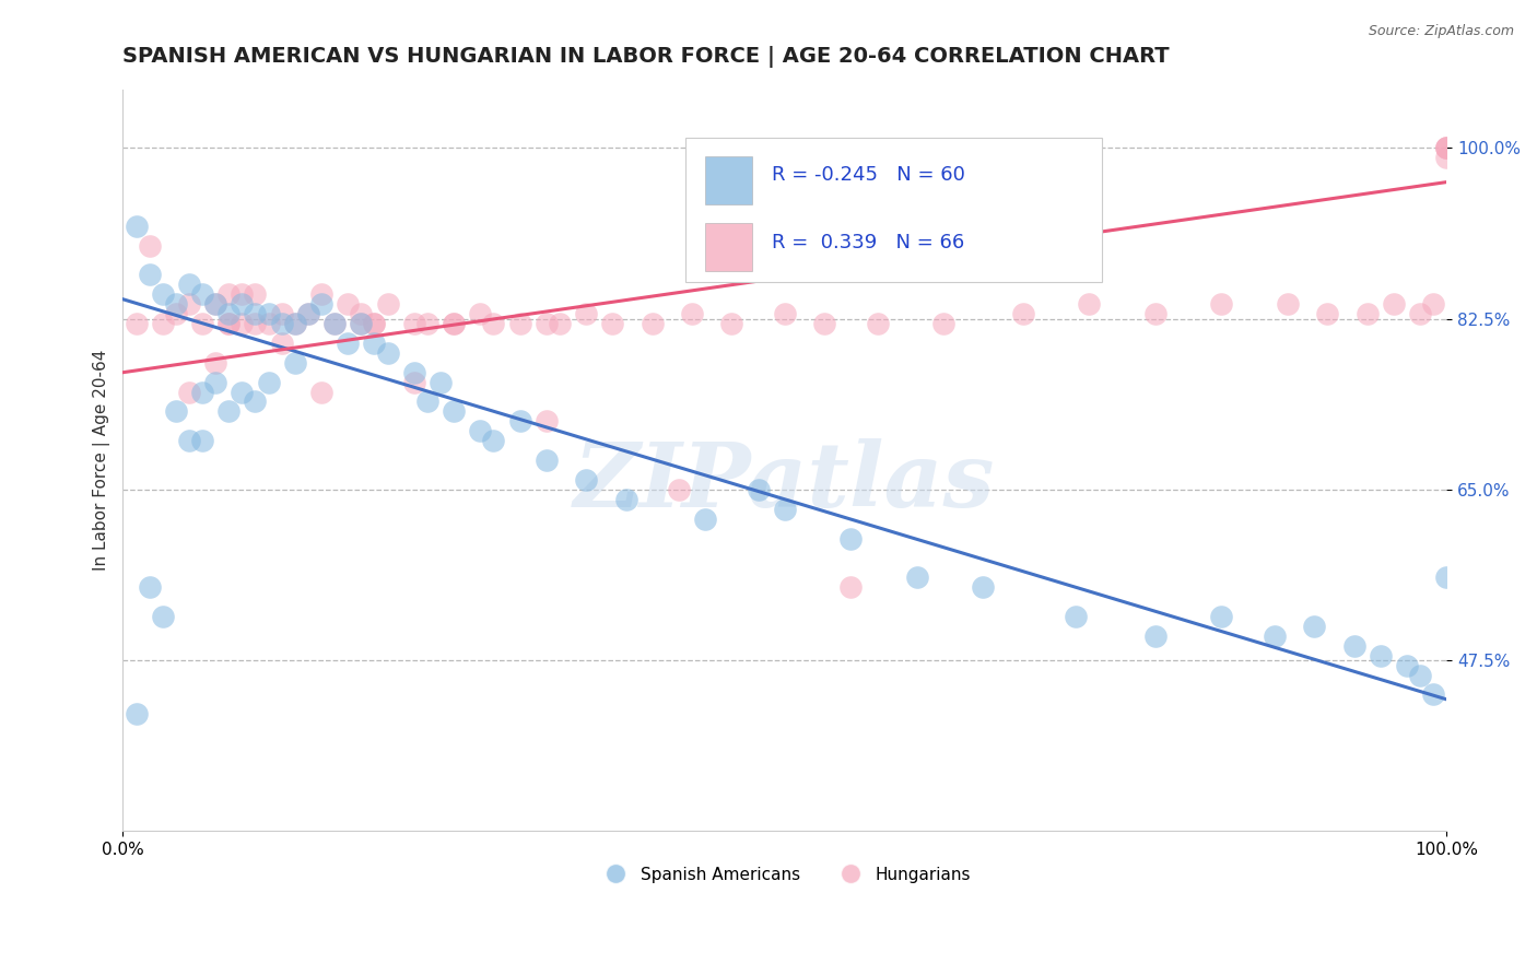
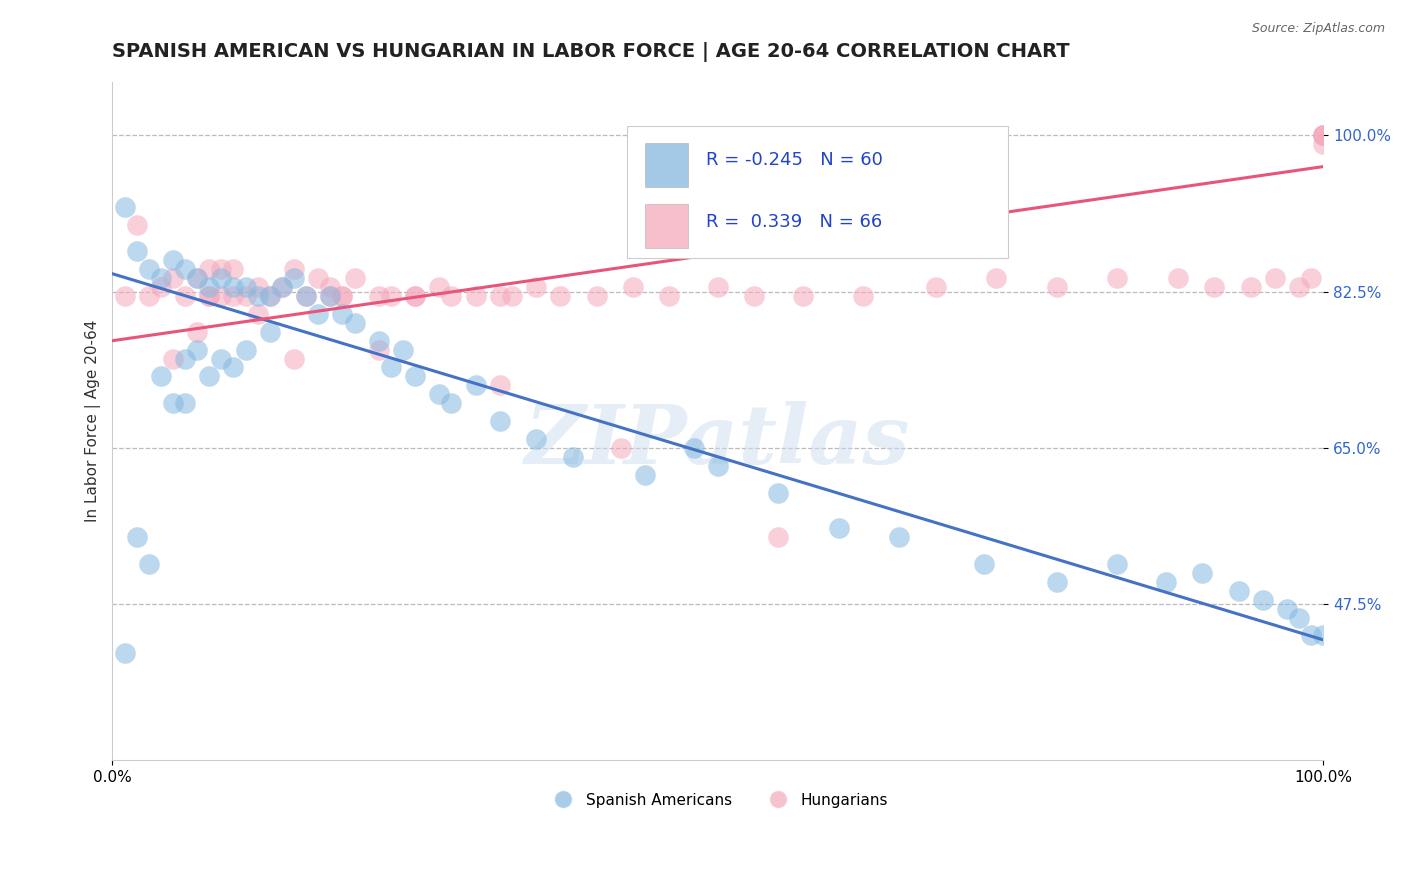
Spanish Americans/100.0%: 56% -> 44%
